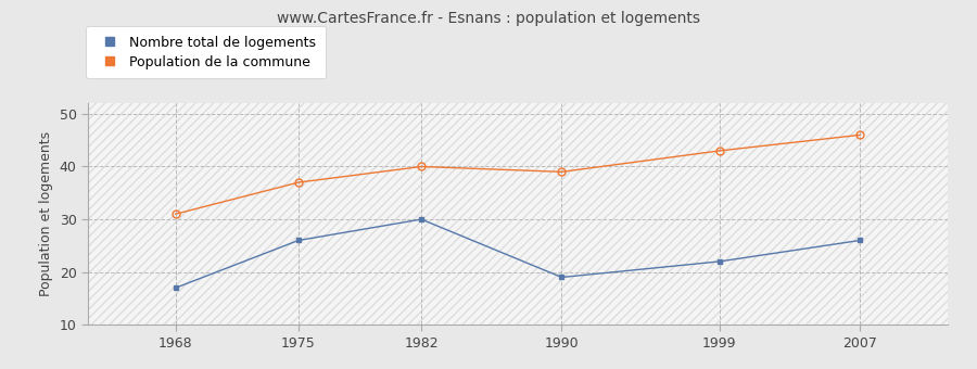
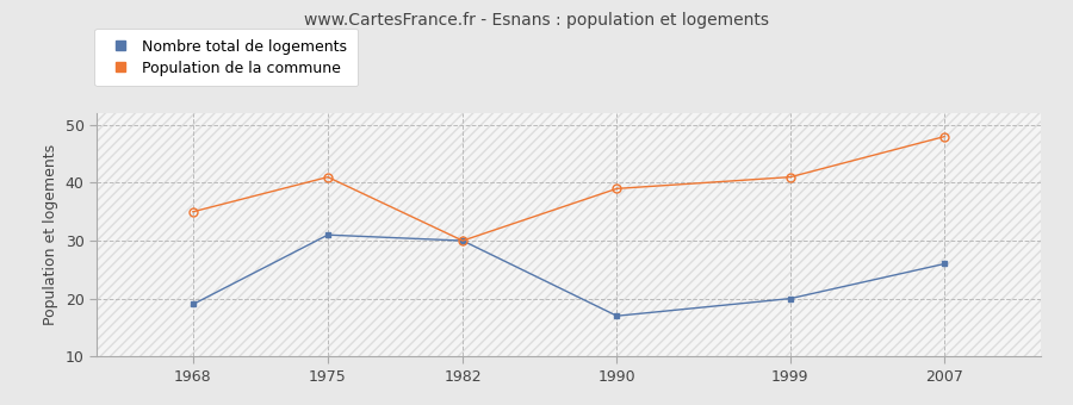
Nombre total de logements/1968: 17 -> 19
Population de la commune/1968: 31 -> 35
Nombre total de logements/1975: 26 -> 31
Population de la commune/1975: 37 -> 41
Population de la commune/1982: 40 -> 30
Nombre total de logements/1990: 19 -> 17
Nombre total de logements/1999: 22 -> 20
Population de la commune/1999: 43 -> 41
Population de la commune/2007: 46 -> 48
